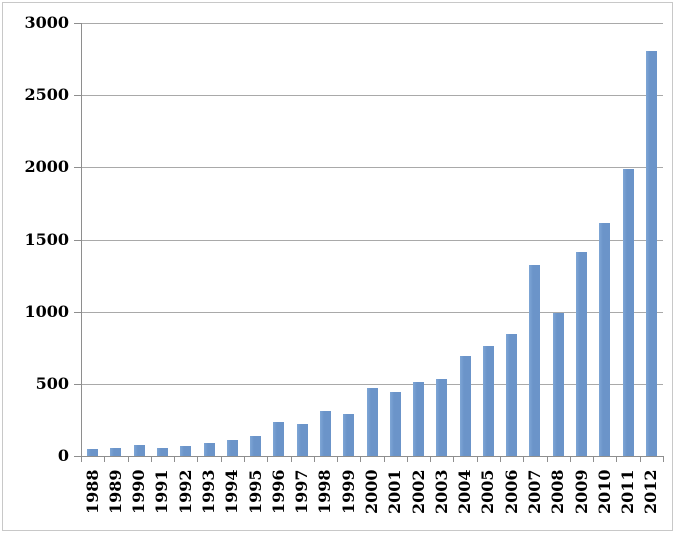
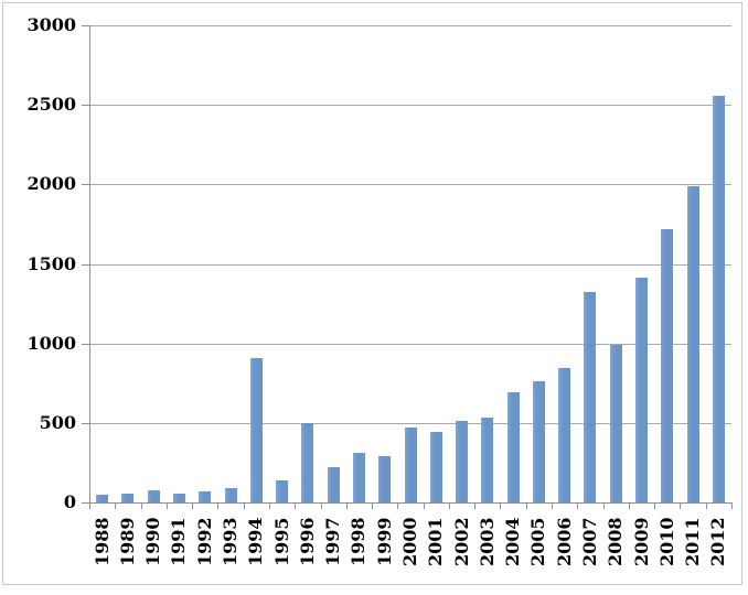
1994: 110 -> 910
1996: 240 -> 500
2010: 1620 -> 1720
2012: 2800 -> 2560
